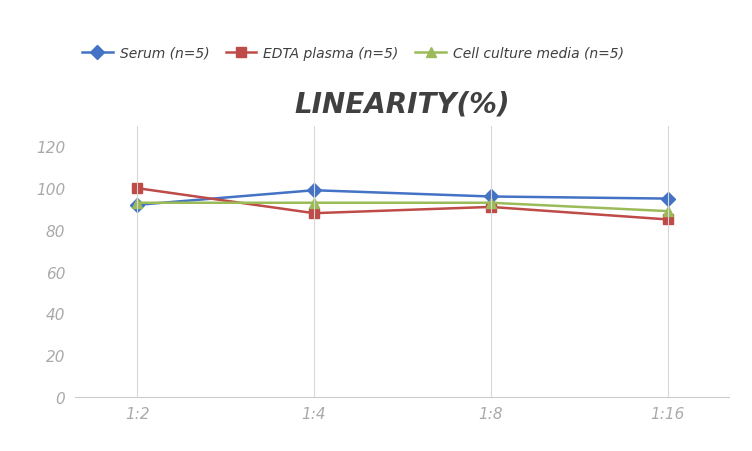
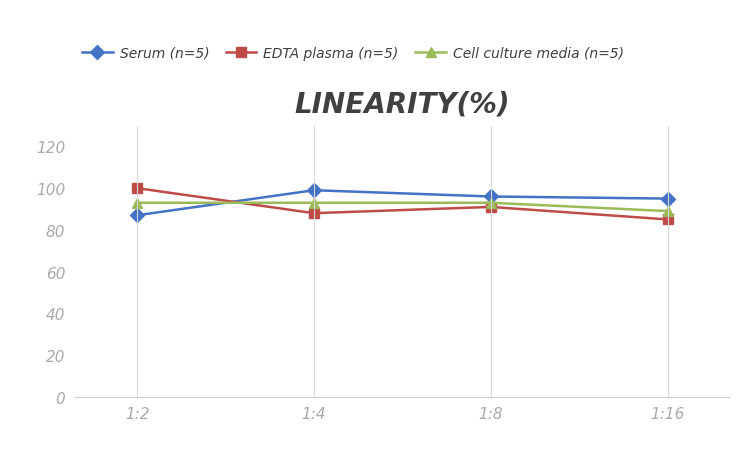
Serum (n=5)/1:2: 92 -> 87
